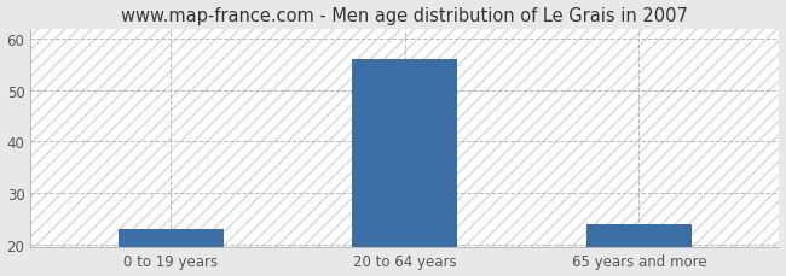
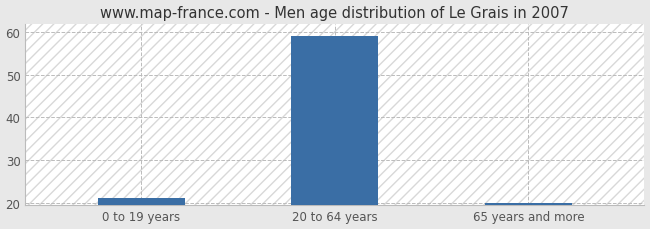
0 to 19 years: 23 -> 21
20 to 64 years: 56 -> 59
65 years and more: 24 -> 20
